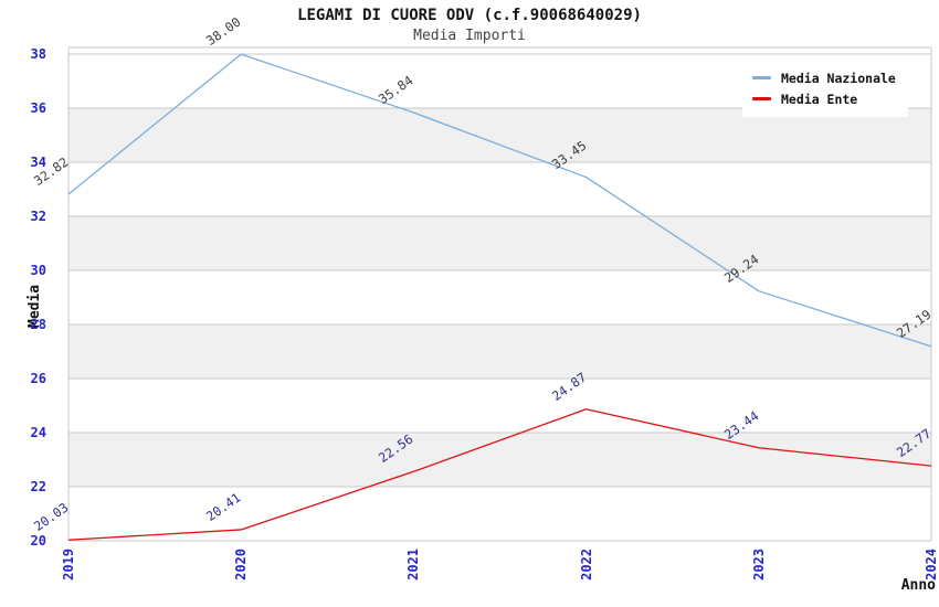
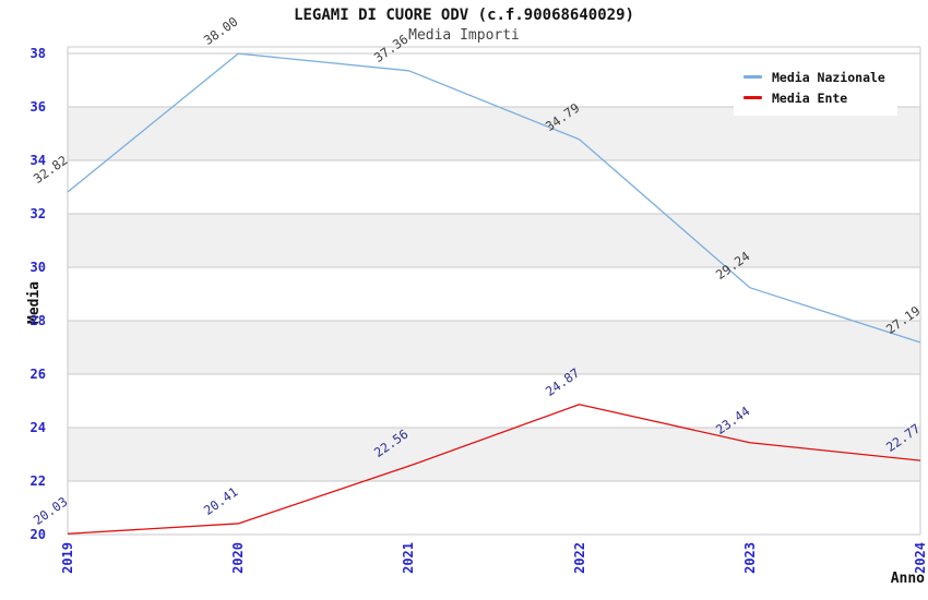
Media Nazionale/2021: 35.84 -> 37.36
Media Nazionale/2022: 33.45 -> 34.79
